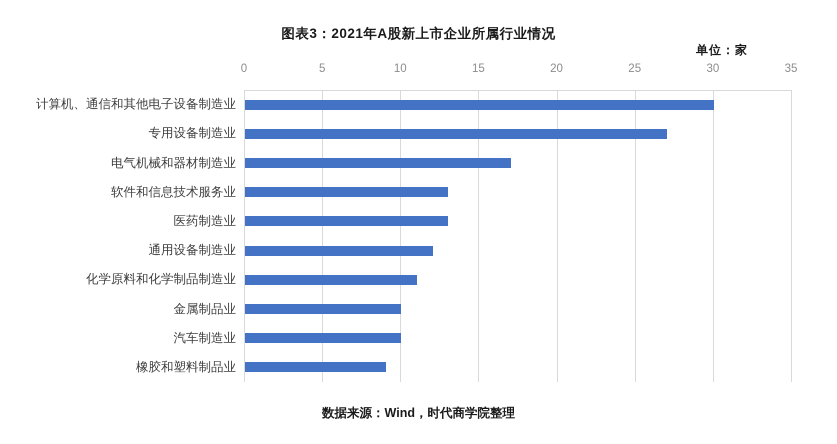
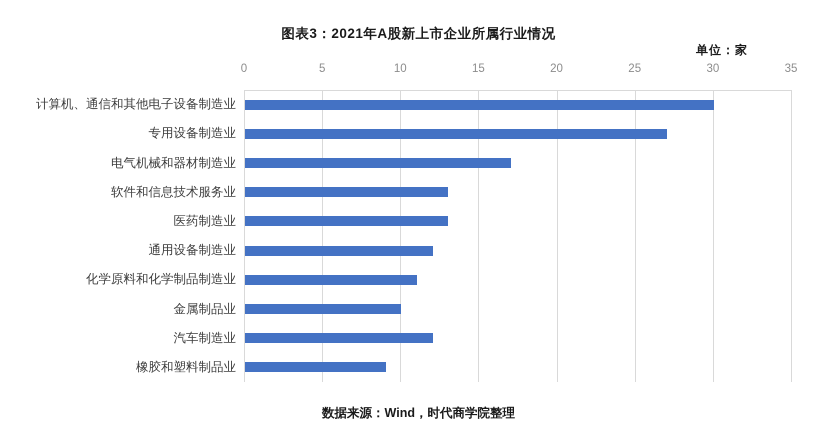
汽车制造业: 10 -> 12
